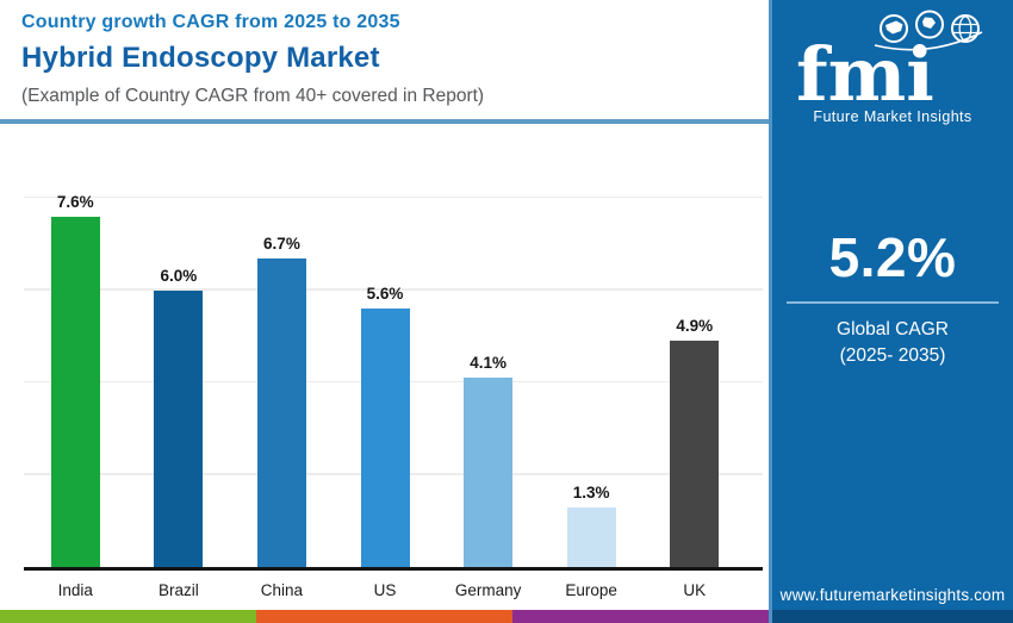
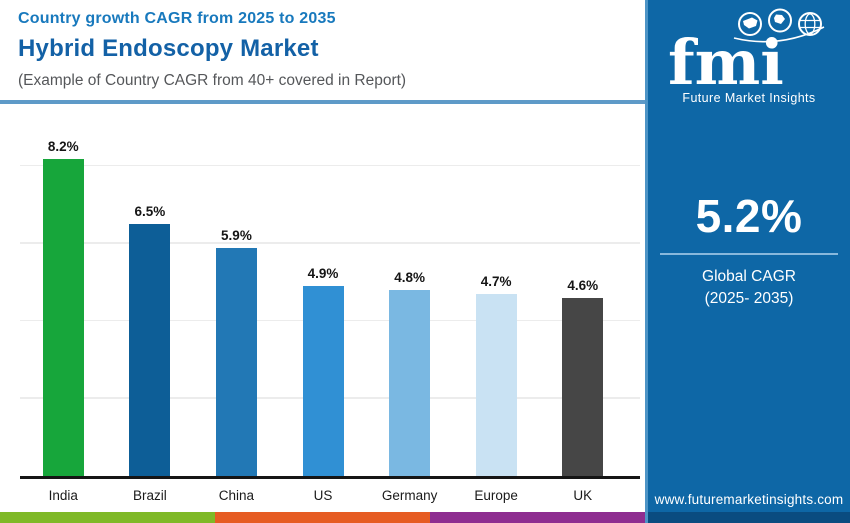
India: 7.6% -> 8.2%
Brazil: 6.0% -> 6.5%
China: 6.7% -> 5.9%
US: 5.6% -> 4.9%
Germany: 4.1% -> 4.8%
Europe: 1.3% -> 4.7%
UK: 4.9% -> 4.6%
